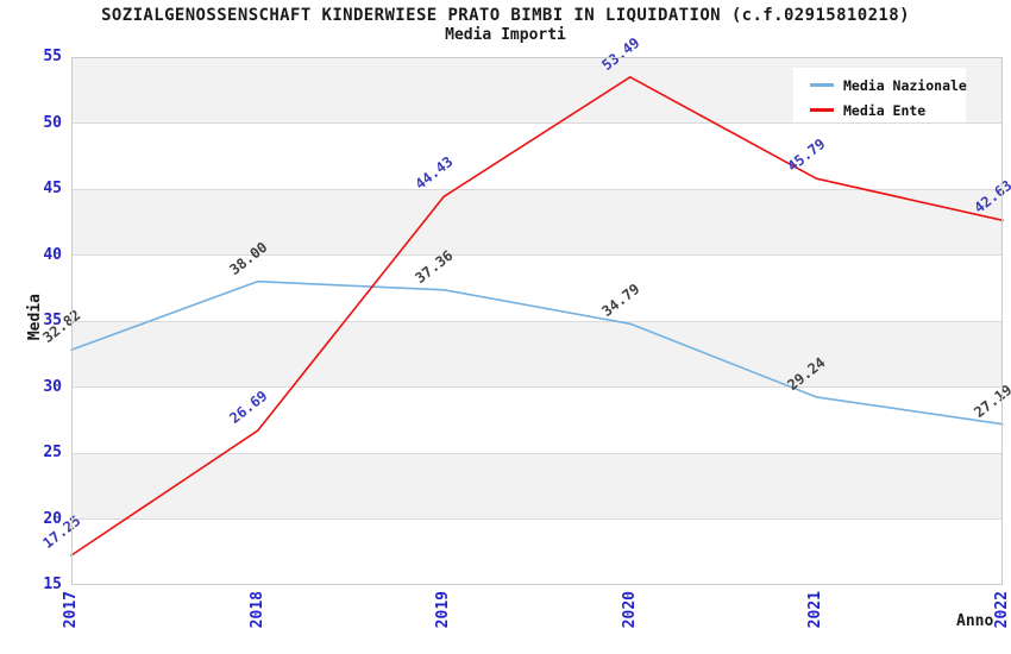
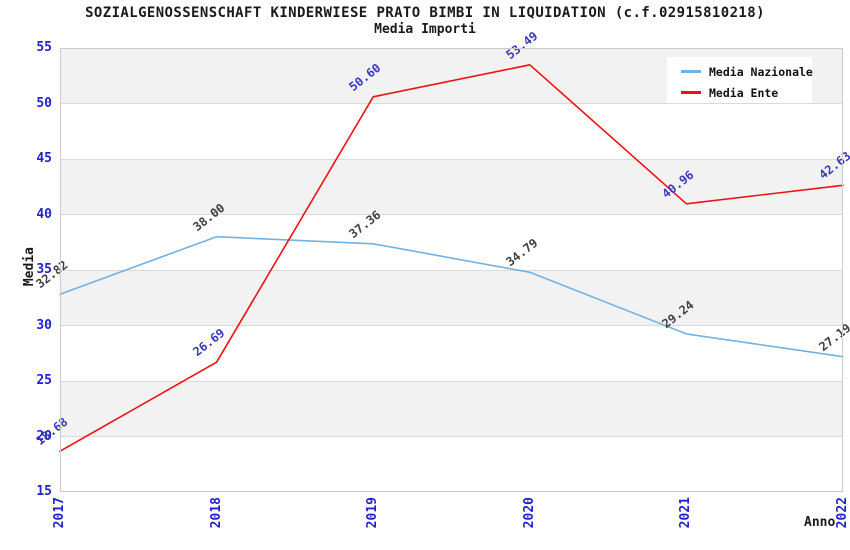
Media Ente/2017: 17.25 -> 18.68
Media Ente/2019: 44.43 -> 50.60
Media Ente/2021: 45.79 -> 40.96
